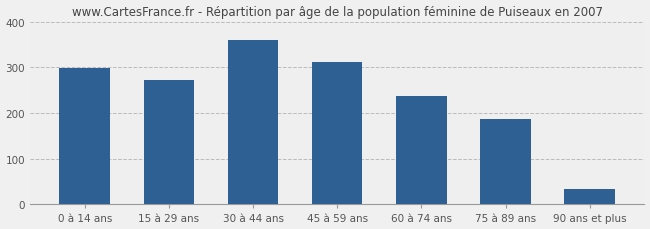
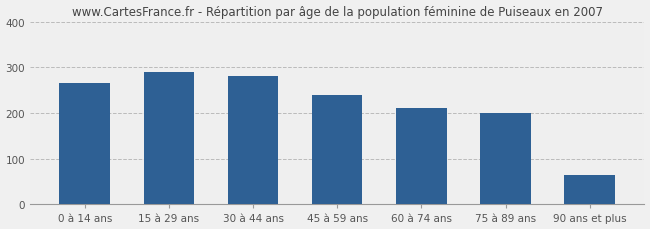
0 à 14 ans: 298 -> 265
15 à 29 ans: 273 -> 290
30 à 44 ans: 360 -> 280
45 à 59 ans: 312 -> 240
60 à 74 ans: 238 -> 210
75 à 89 ans: 187 -> 200
90 ans et plus: 33 -> 65
